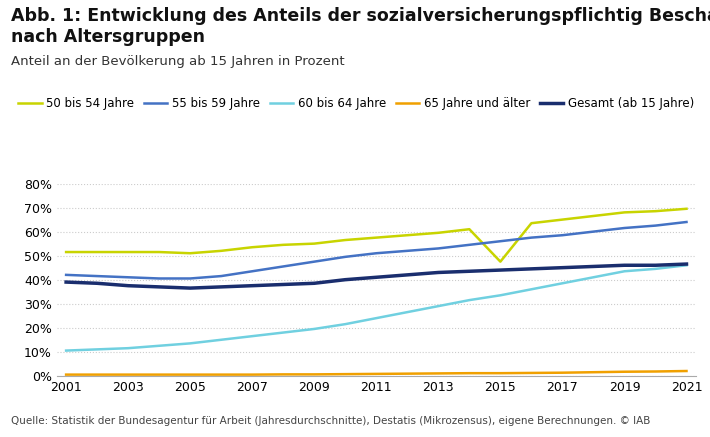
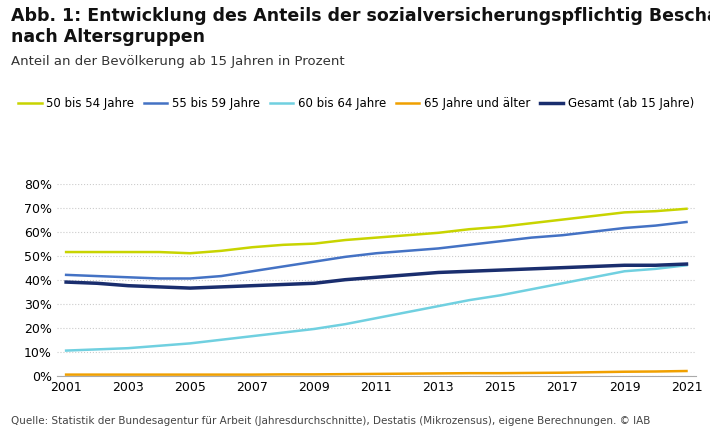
50 bis 54 Jahre/2015: 47.5% -> 62.0%
